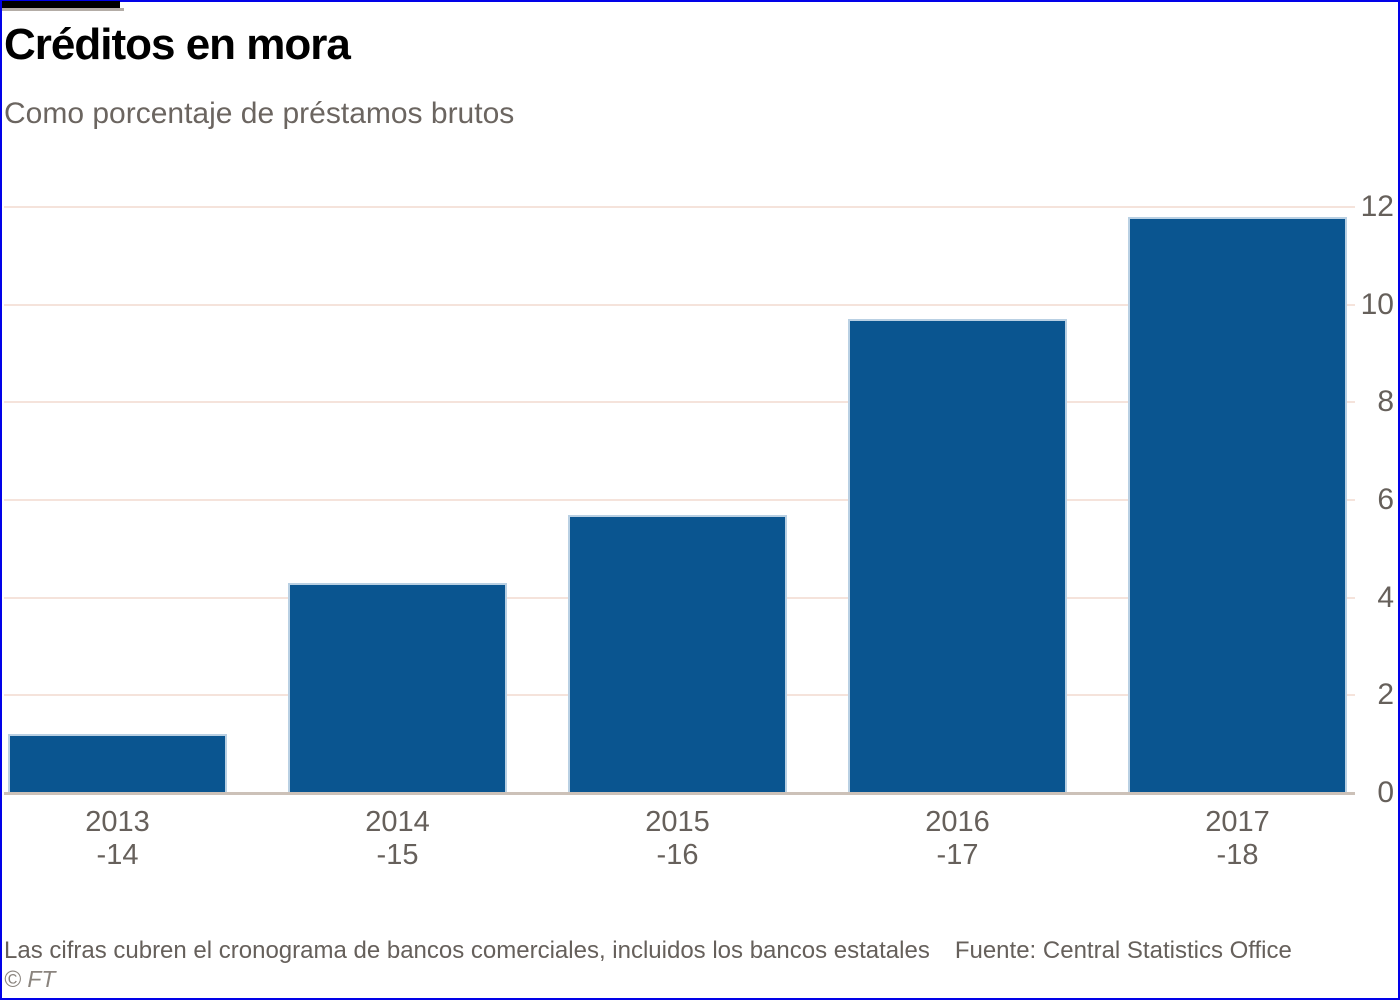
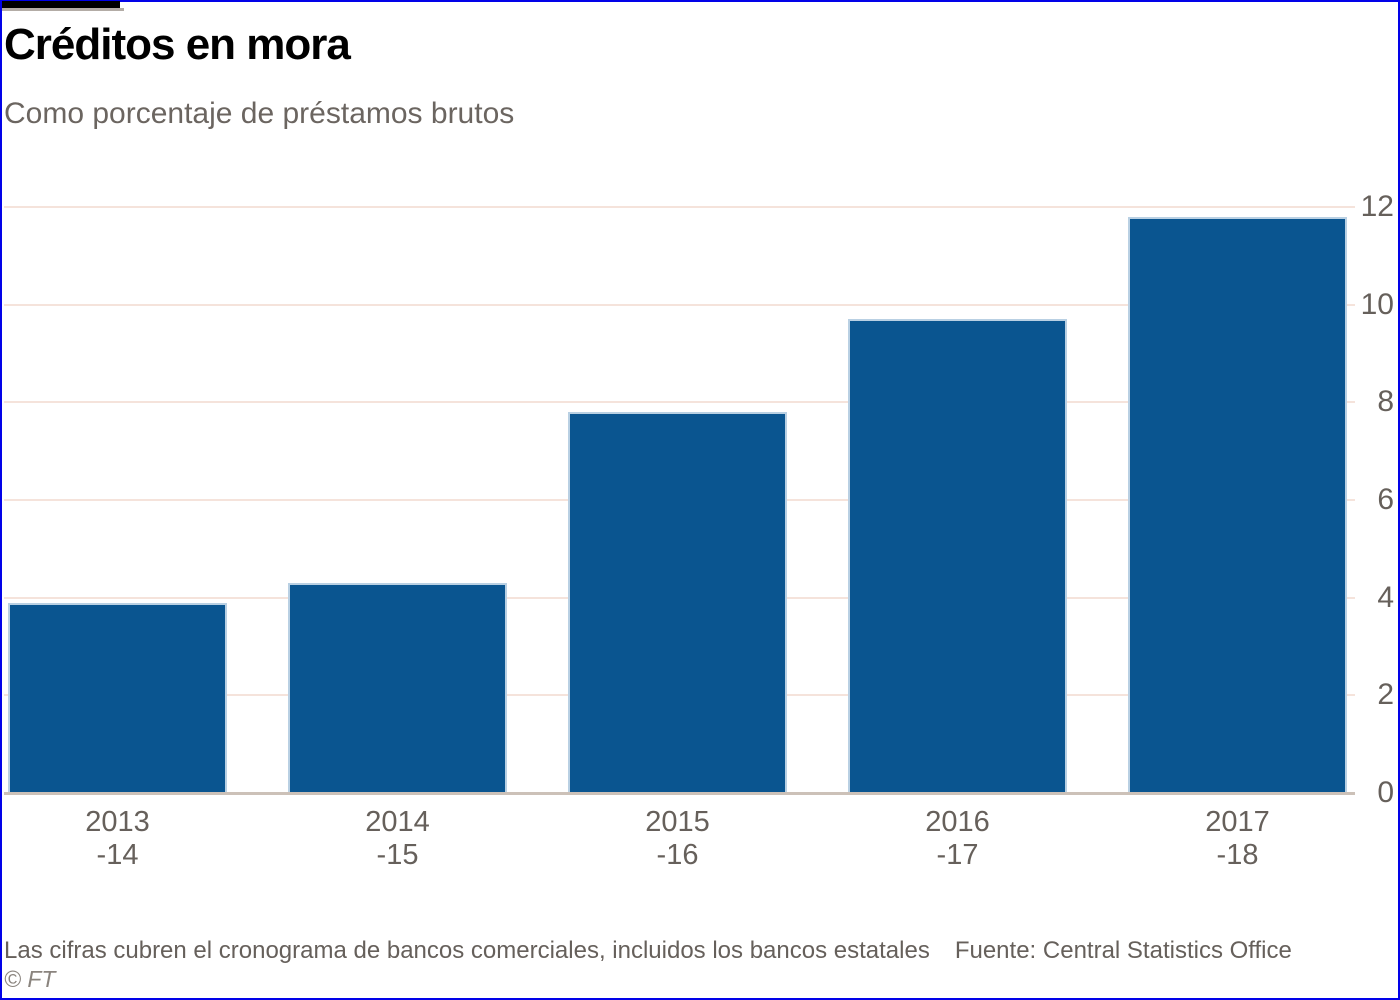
2013-14: 1.2 -> 3.9
2015-16: 5.7 -> 7.8
